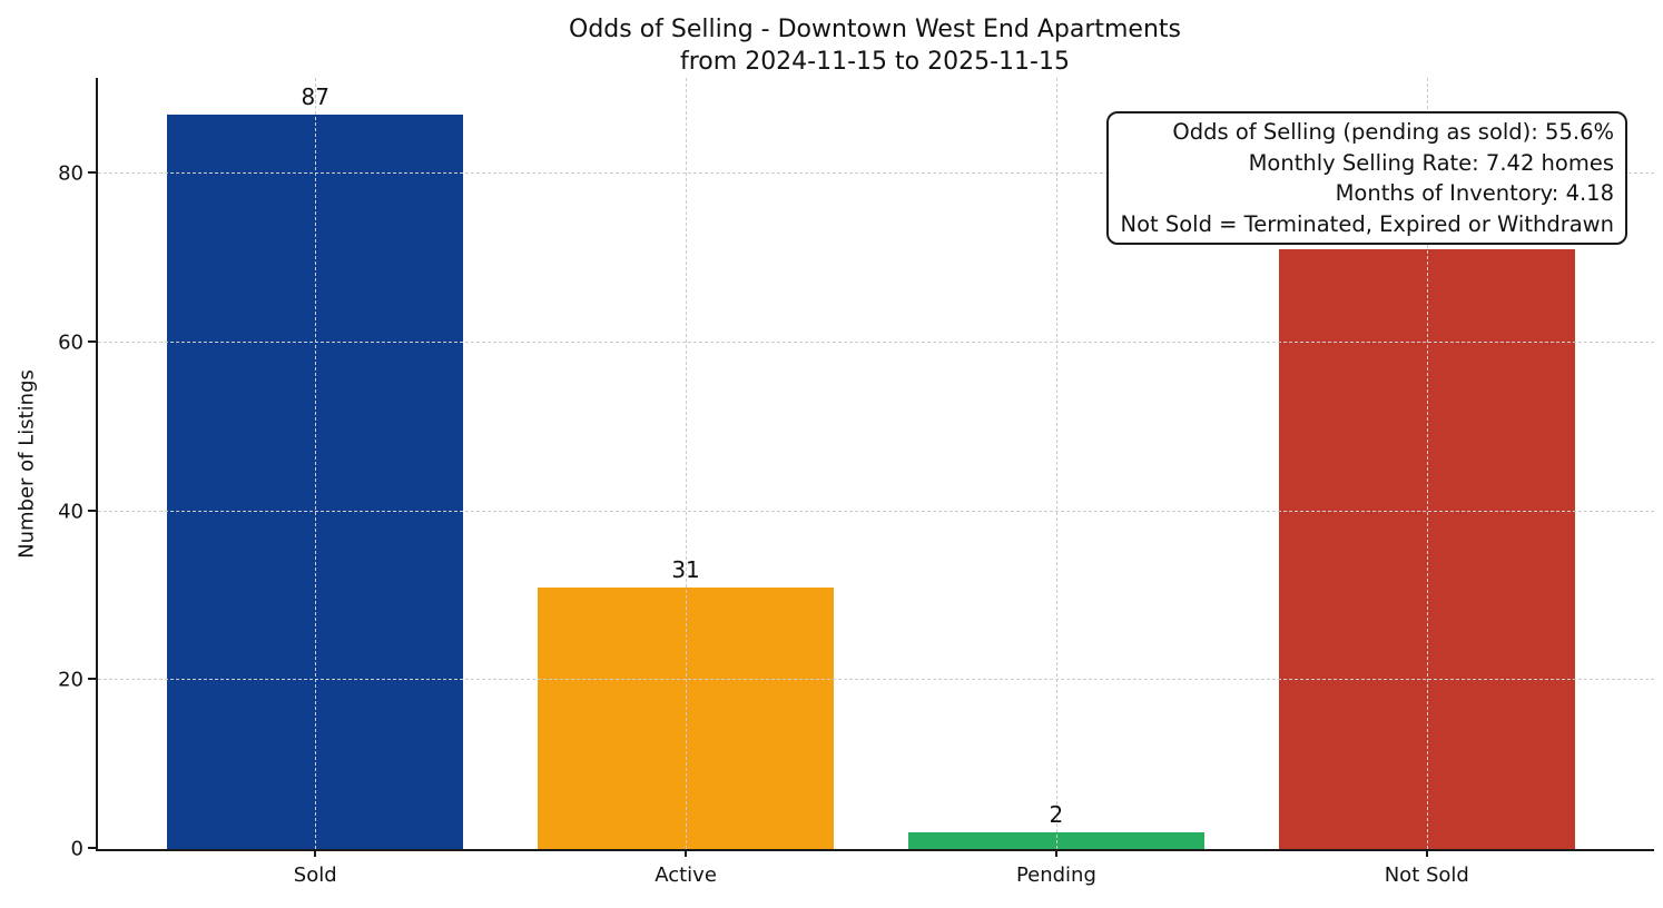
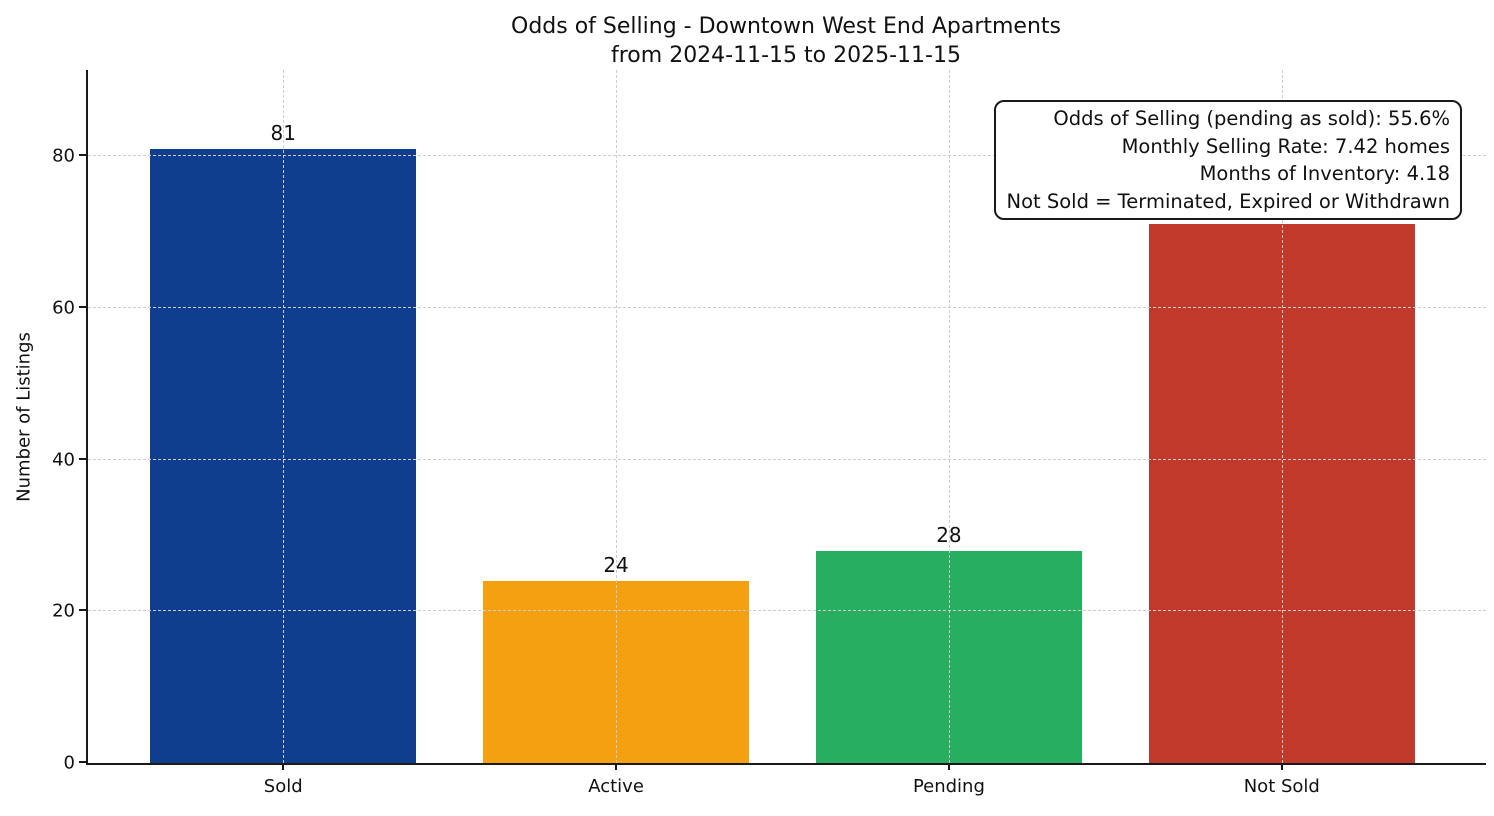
Sold: 87 -> 81
Active: 31 -> 24
Pending: 2 -> 28
